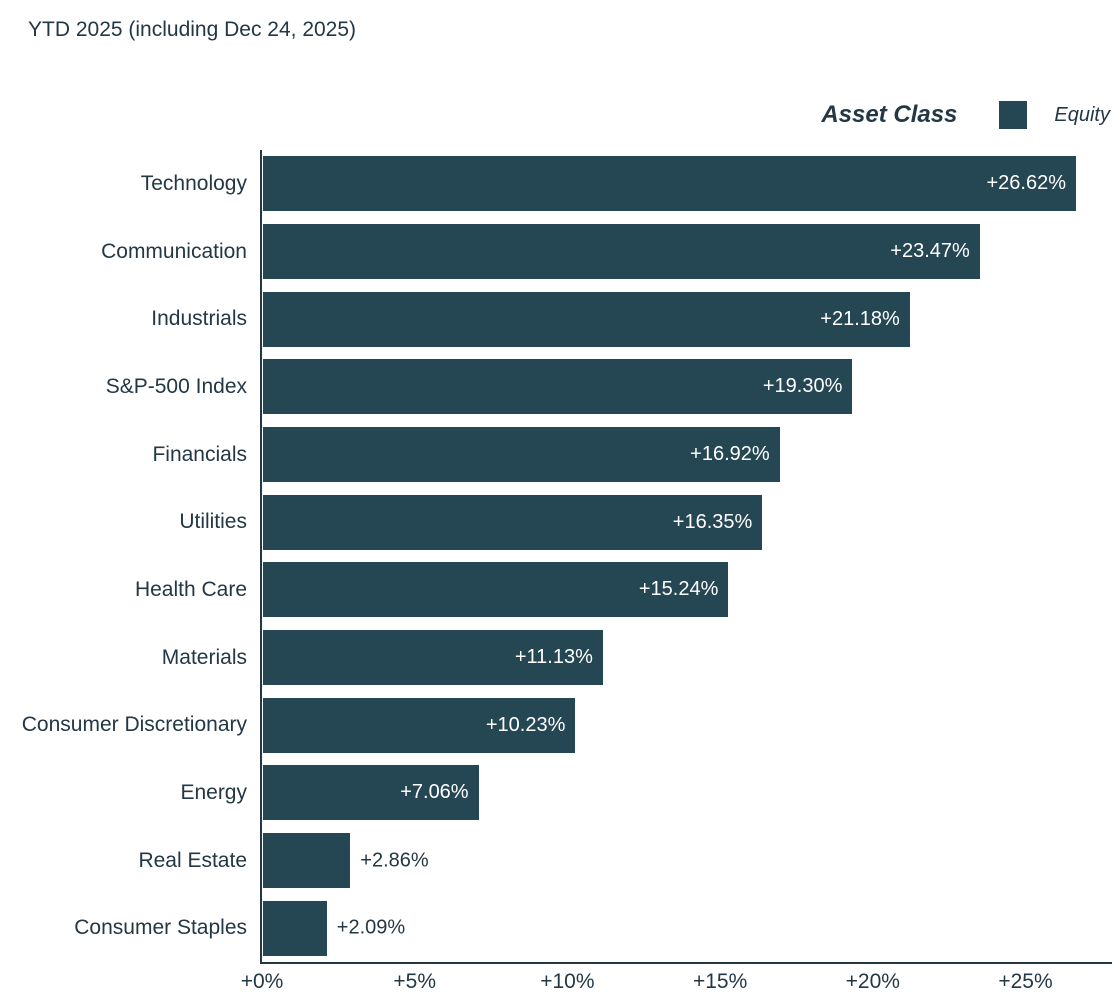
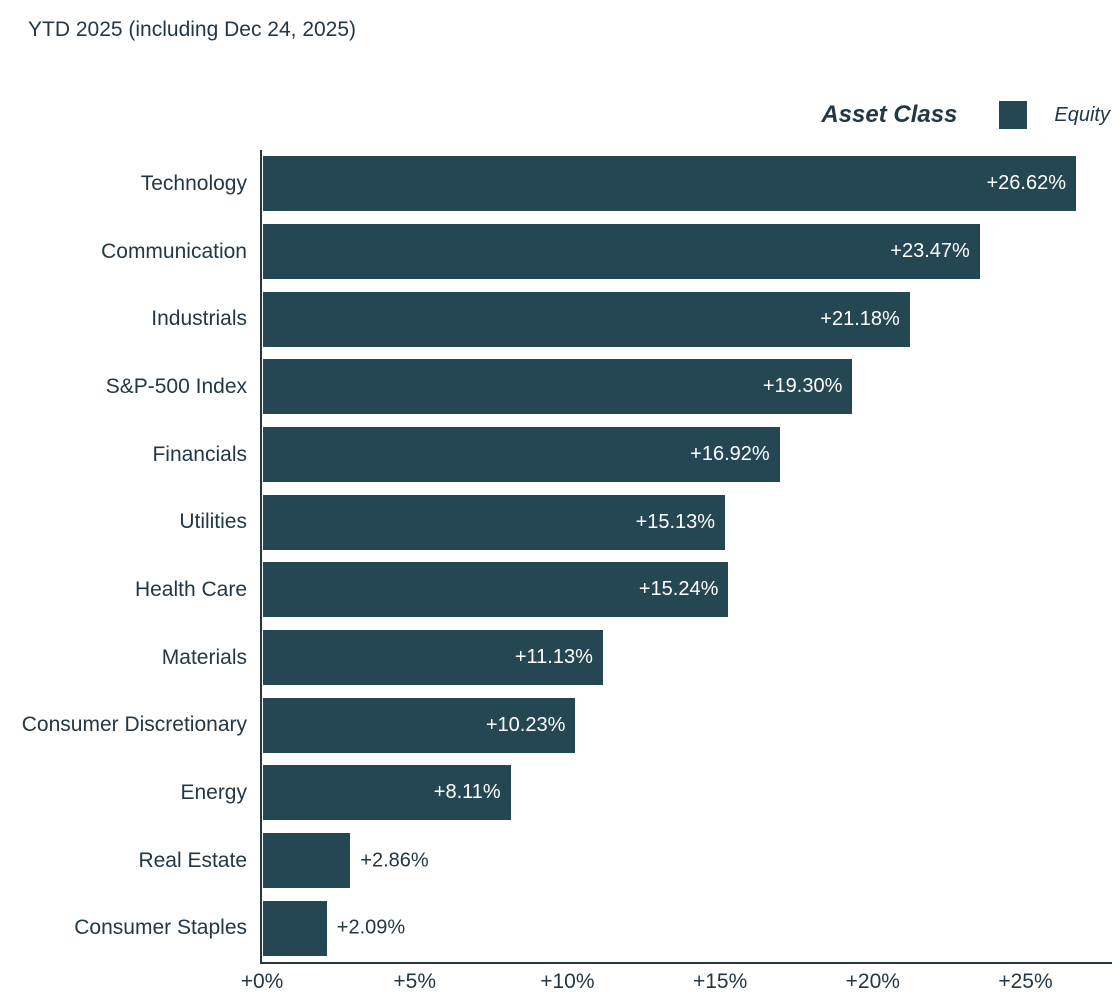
Utilities: +16.35% -> +15.13%
Energy: +7.06% -> +8.11%
